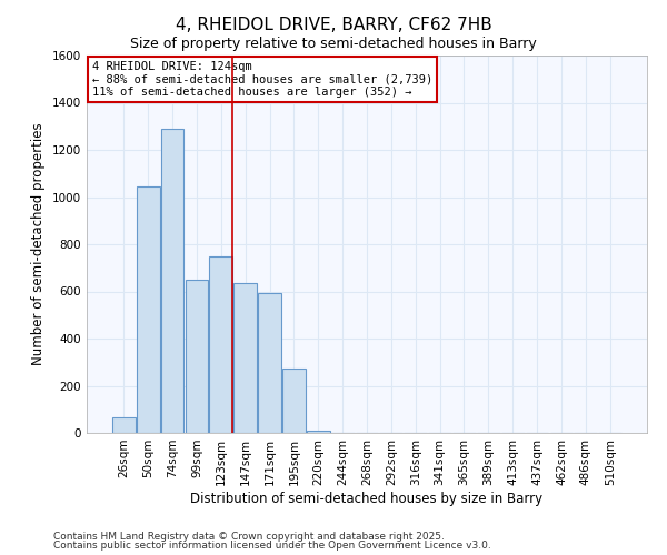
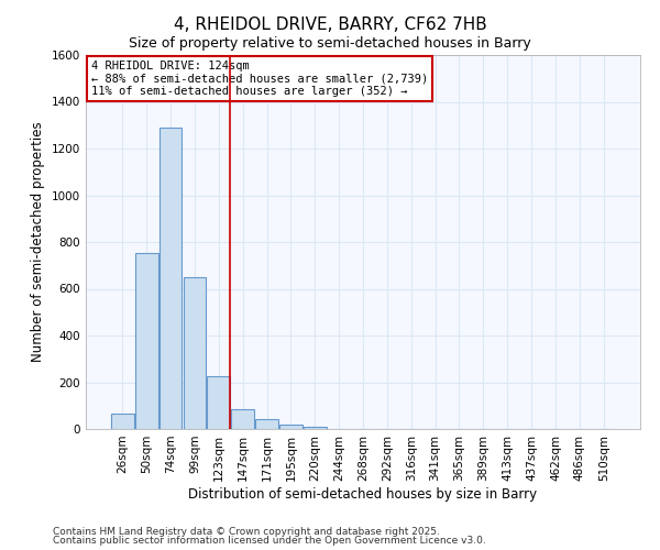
50sqm: 1045 -> 755
123sqm: 750 -> 228
147sqm: 635 -> 85
171sqm: 595 -> 43
195sqm: 275 -> 18
